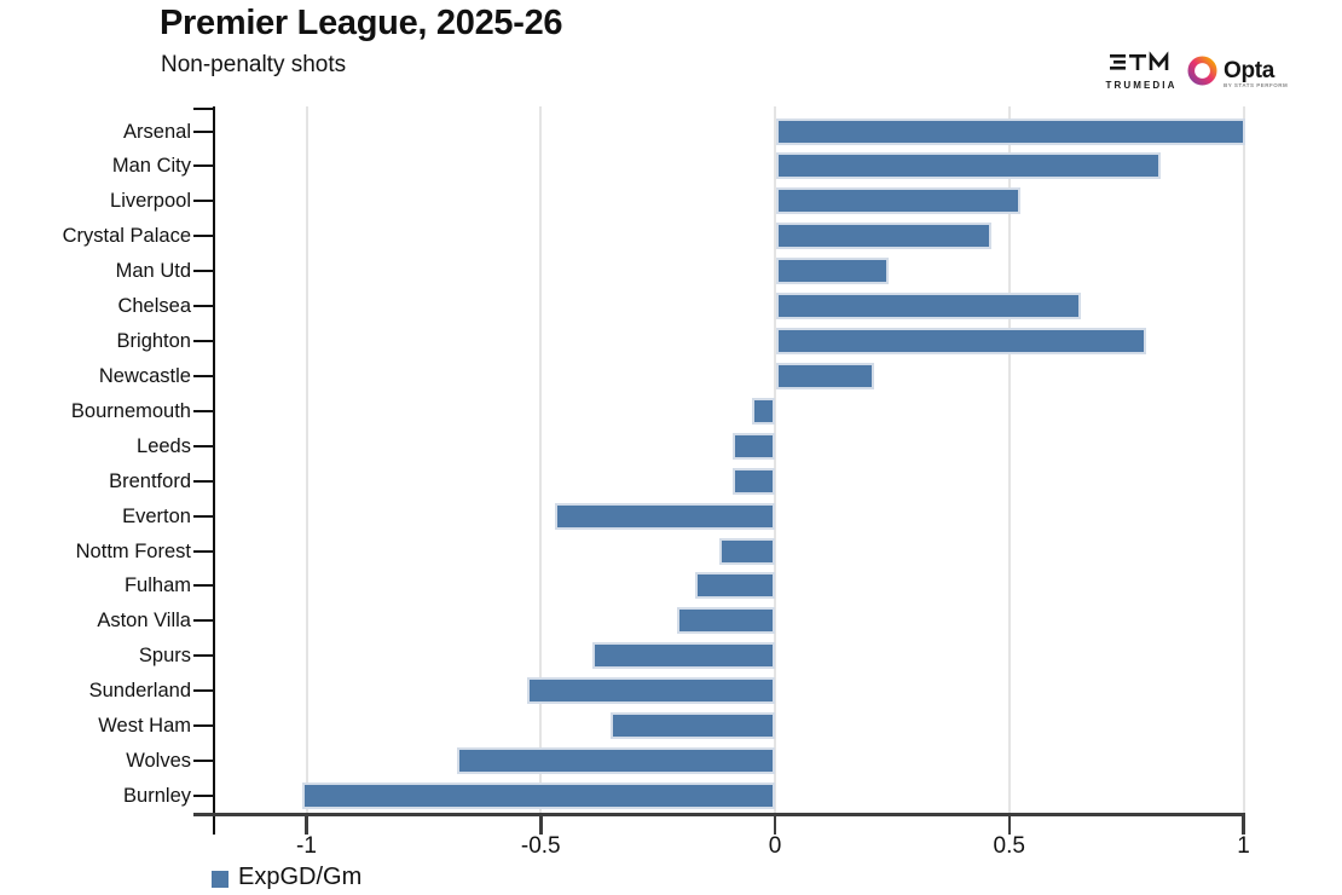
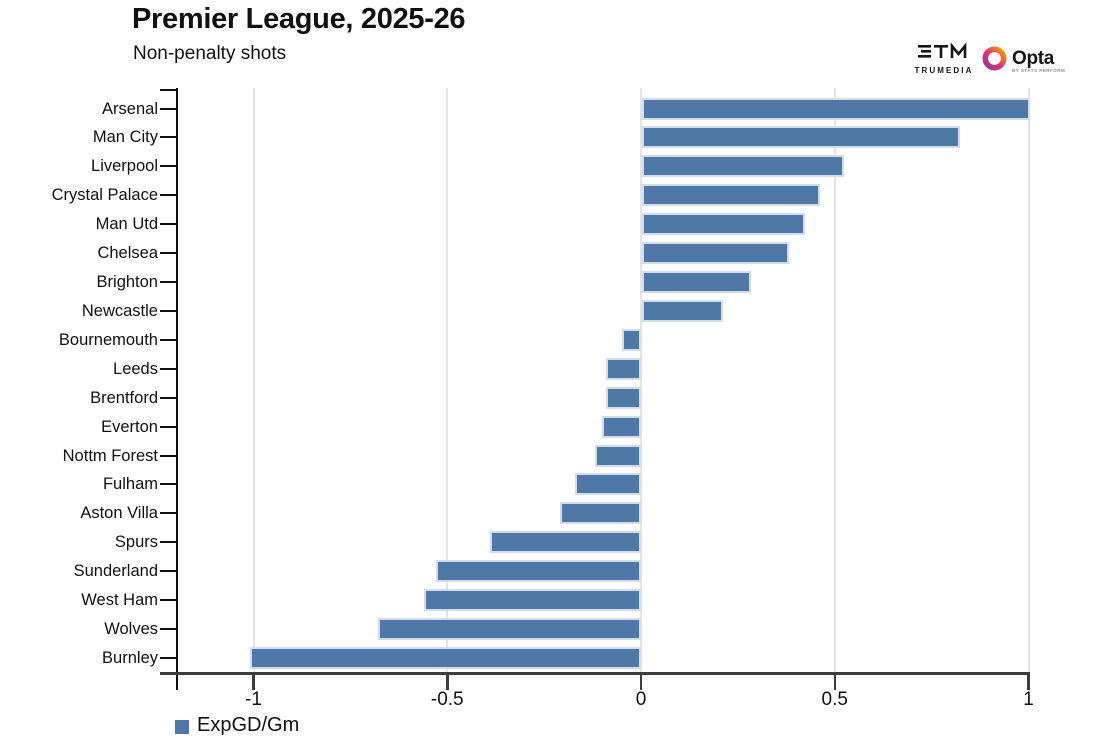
Man Utd: 0.24 -> 0.42
Chelsea: 0.65 -> 0.38
Brighton: 0.79 -> 0.28
Everton: -0.47 -> -0.10
West Ham: -0.35 -> -0.56
